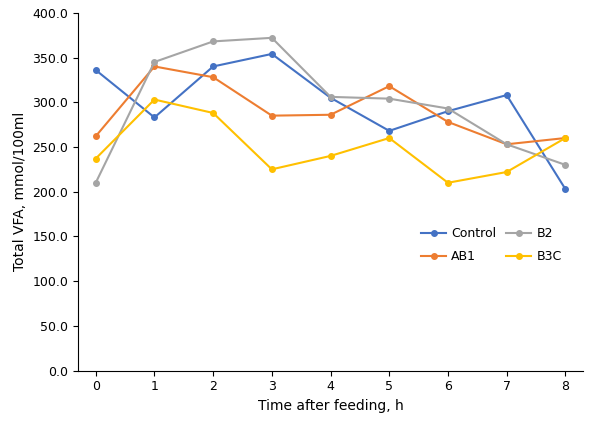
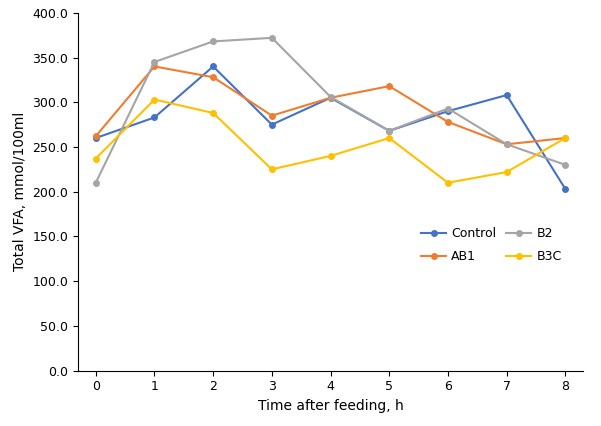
Control/0: 336 -> 260
Control/3: 354 -> 275
AB1/4: 286 -> 305
B2/5: 304 -> 268
